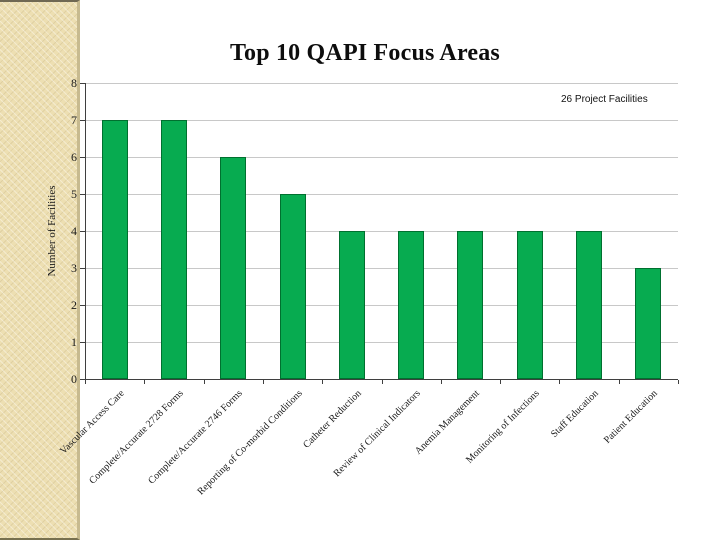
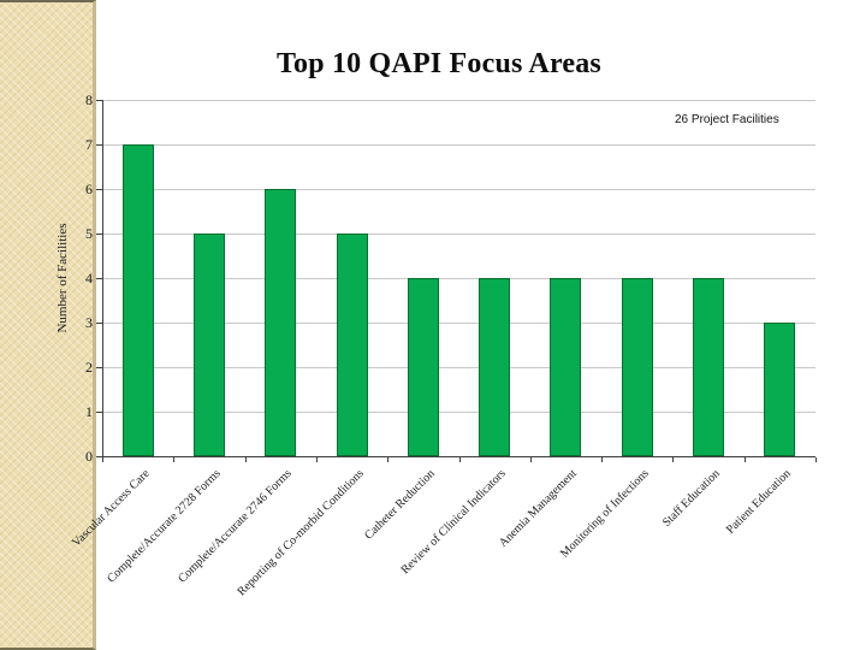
Complete/Accurate 2728 Forms: 7 -> 5
